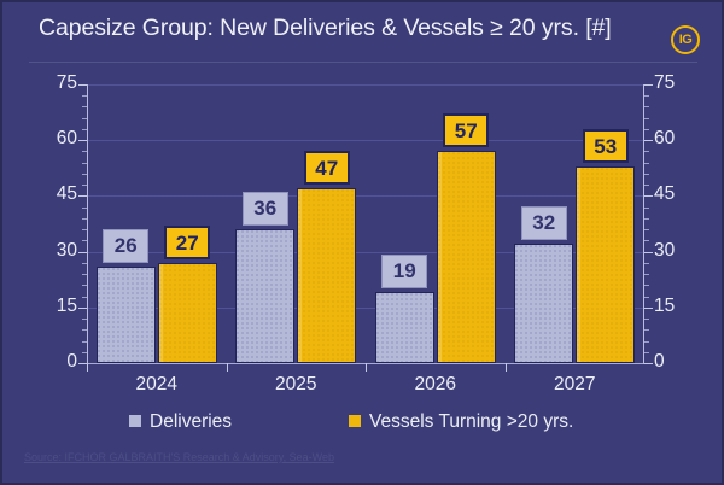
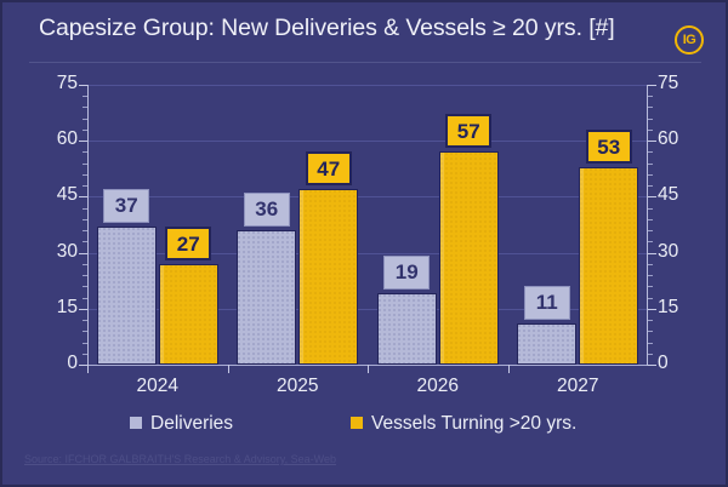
Deliveries/2024: 26 -> 37
Deliveries/2027: 32 -> 11
